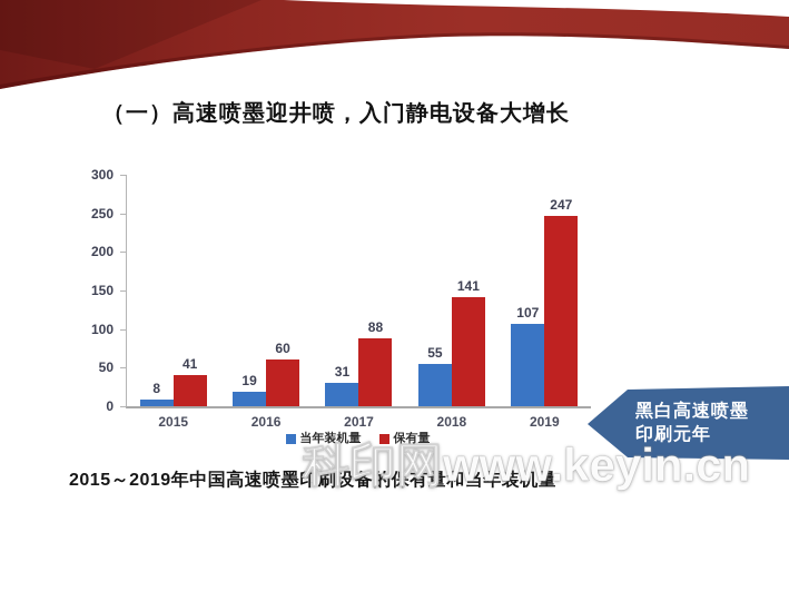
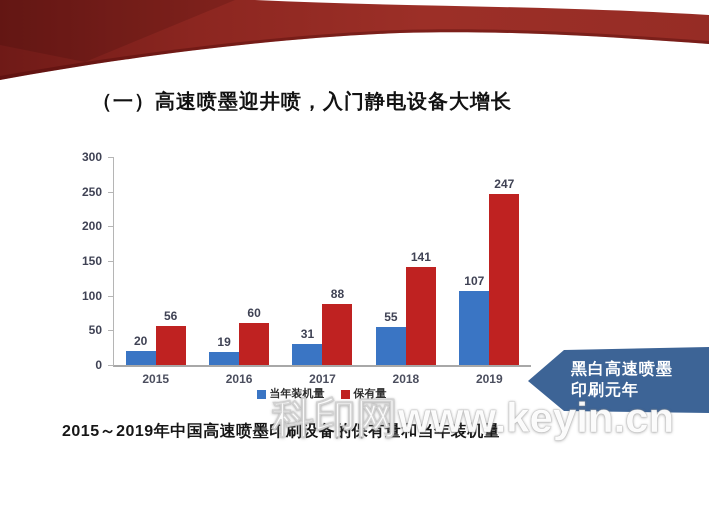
当年装机量/2015: 8 -> 20
保有量/2015: 41 -> 56
